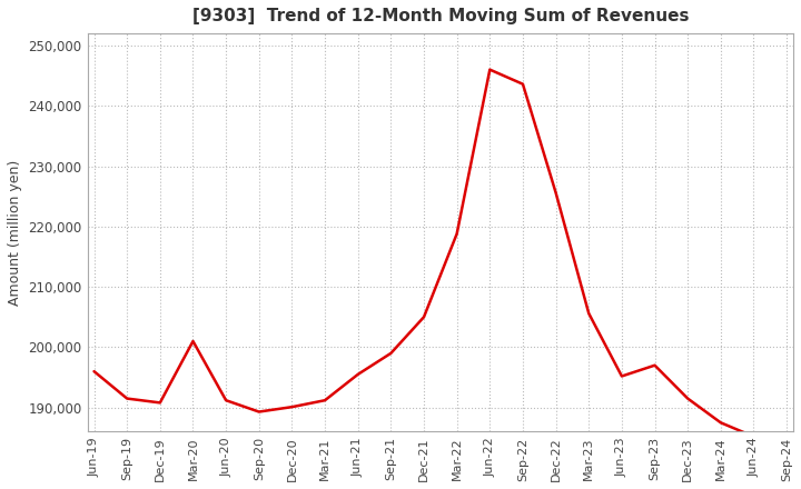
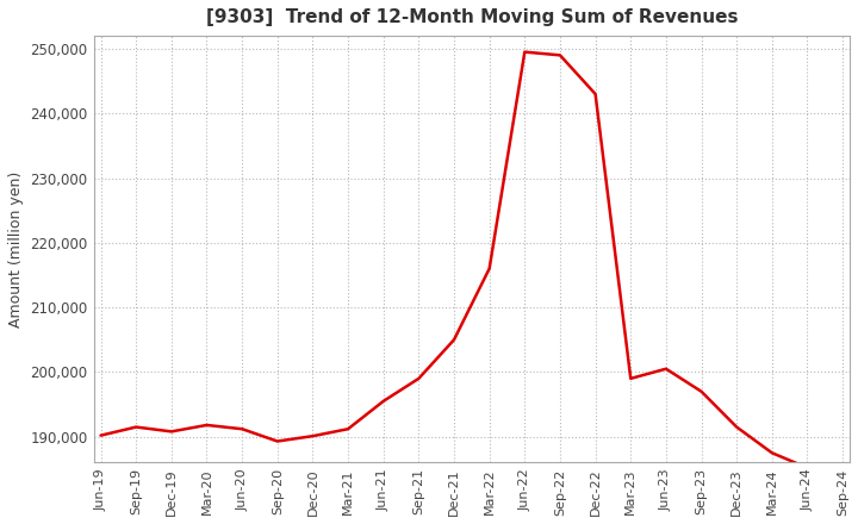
Jun-19: 196,000 -> 190,200
Mar-20: 201,000 -> 191,800
Mar-22: 218,800 -> 216,000
Jun-22: 246,000 -> 249,500
Sep-22: 243,600 -> 249,000
Dec-22: 225,600 -> 243,000
Mar-23: 205,600 -> 199,000
Jun-23: 195,200 -> 200,500
